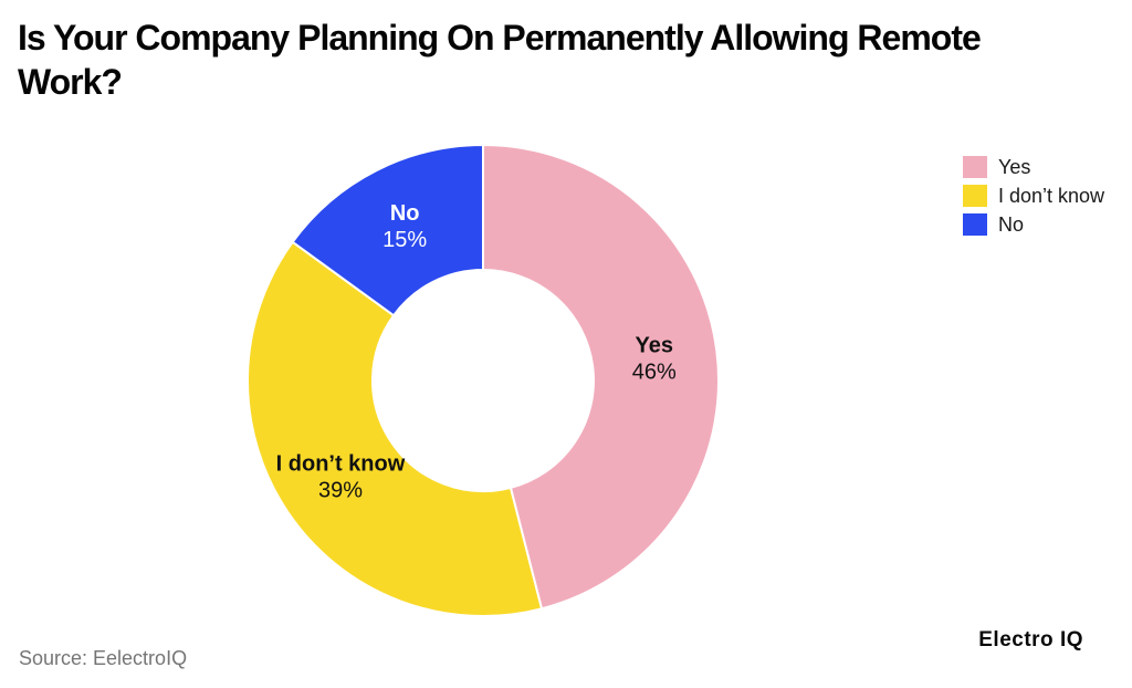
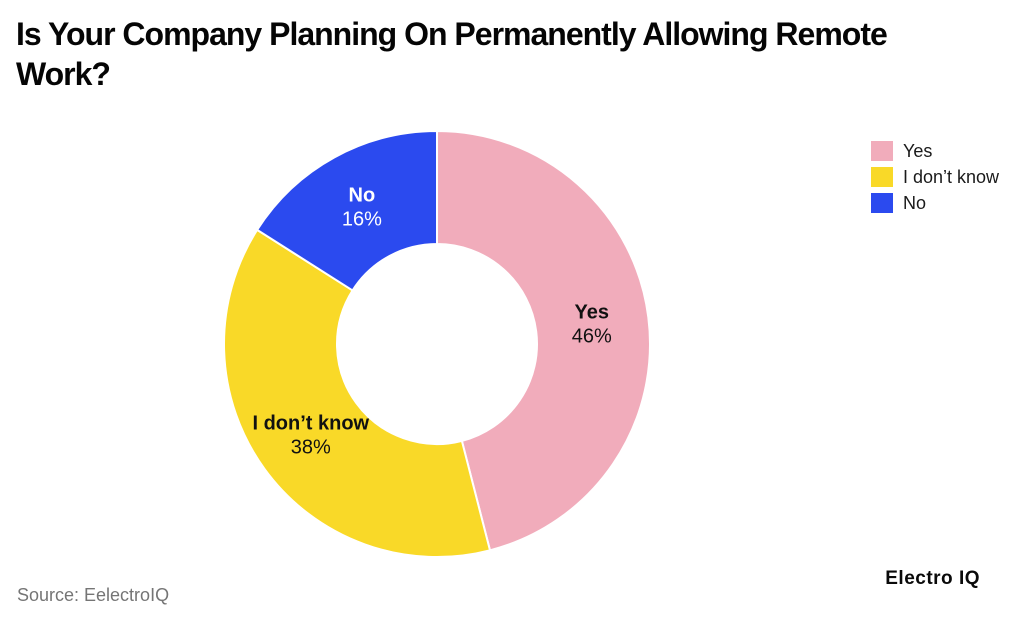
I don’t know: 39% -> 38%
No: 15% -> 16%
